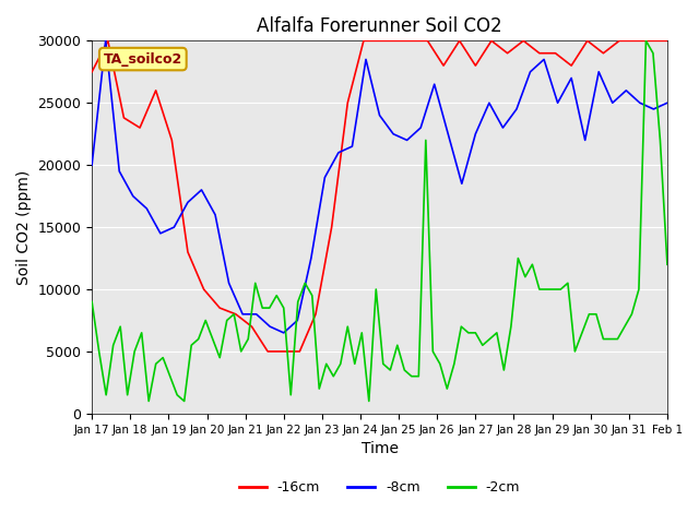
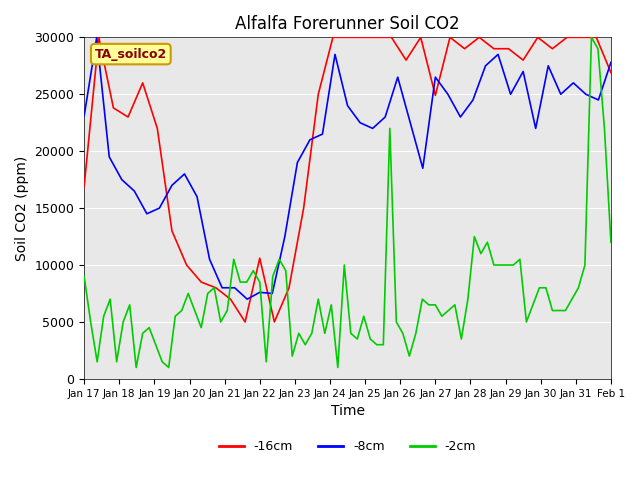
-16cm/Jan 17: 27500 -> 16900
-8cm/Jan 17: 20000 -> 23100
-16cm/Jan 22: 5000 -> 10600
-8cm/Jan 22: 6500 -> 7600
-16cm/Jan 27: 28000 -> 24900
-8cm/Jan 27: 22500 -> 26500
-16cm/Feb 1: 30000 -> 26900
-8cm/Feb 1: 25000 -> 27800
